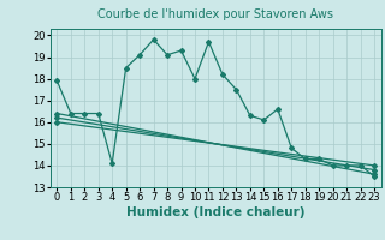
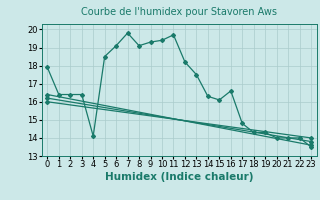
10: 18.0 -> 19.4
